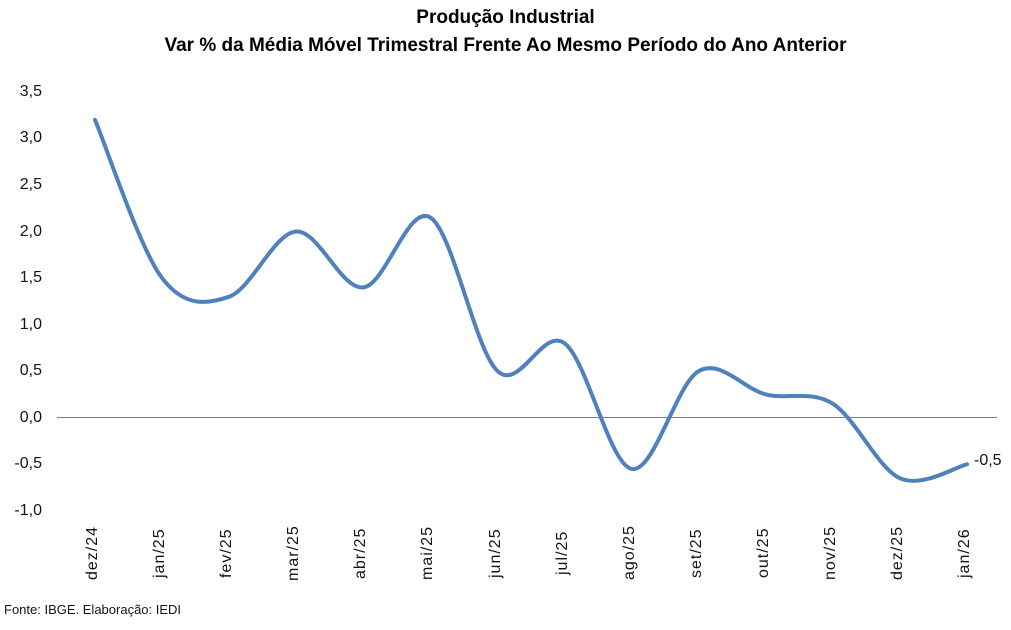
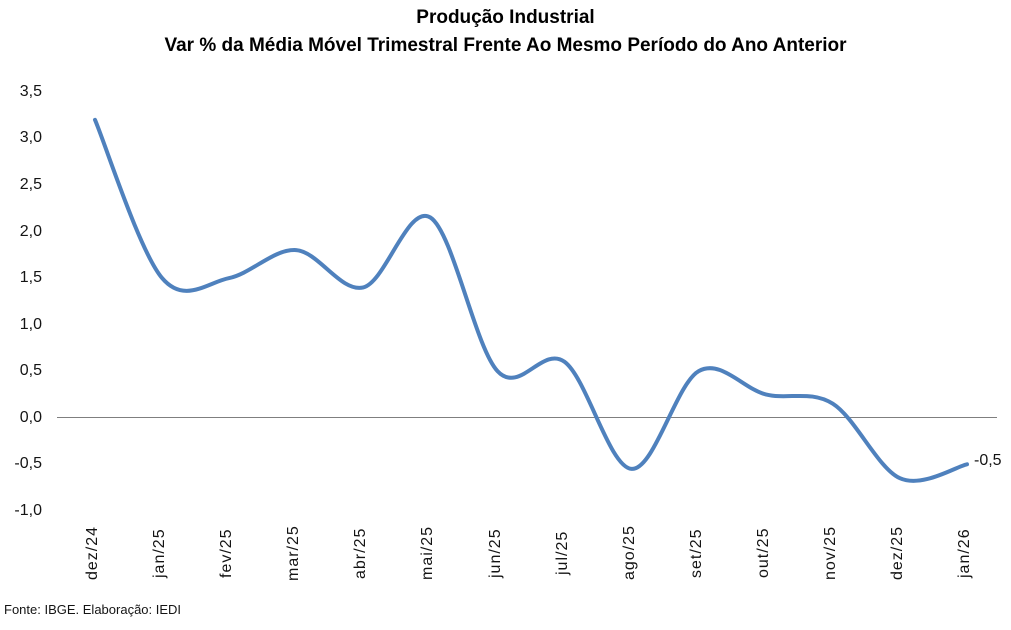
fev/25: 1,3 -> 1,5
mar/25: 2,0 -> 1,8
jul/25: 0,8 -> 0,6
